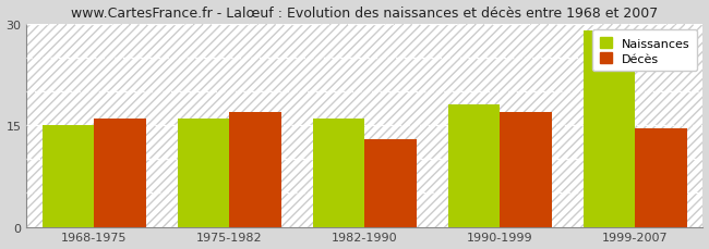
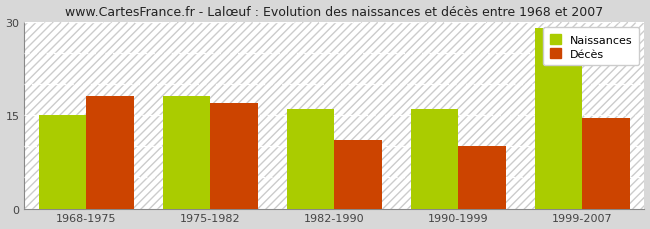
Décès/1968-1975: 16.0 -> 18.0
Naissances/1975-1982: 16 -> 18
Décès/1982-1990: 13.0 -> 11.0
Naissances/1990-1999: 18 -> 16
Décès/1990-1999: 17.0 -> 10.0
